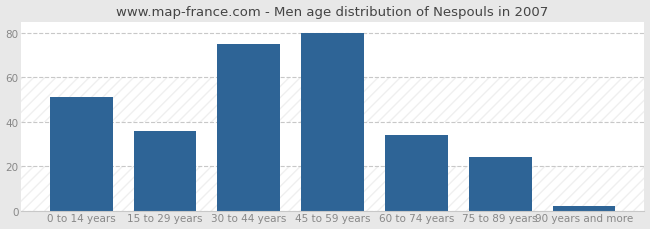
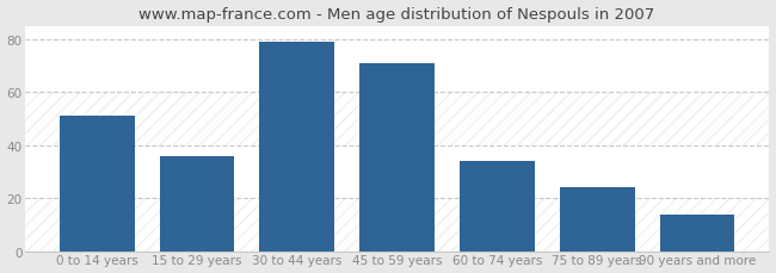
30 to 44 years: 75 -> 79
45 to 59 years: 80 -> 71
90 years and more: 2 -> 14
